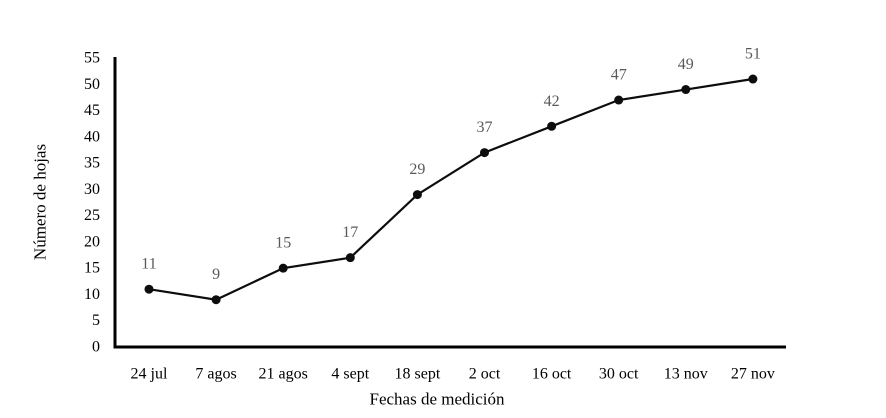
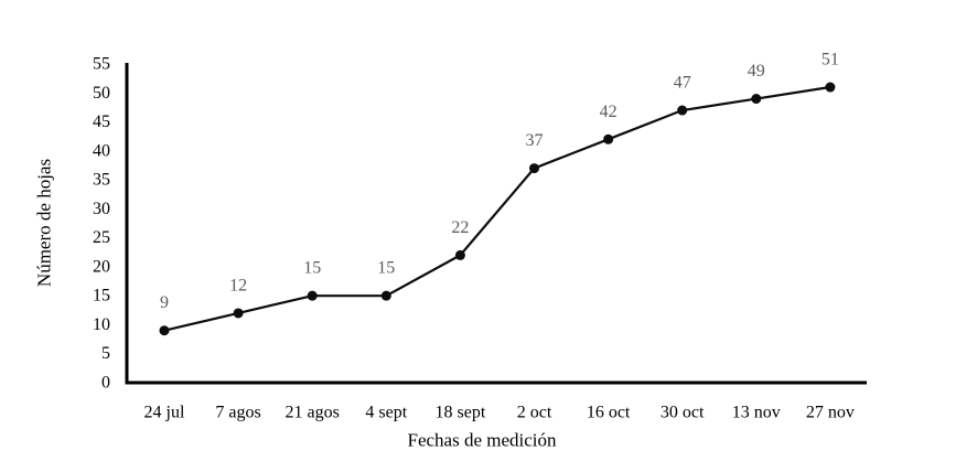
24 jul: 11 -> 9
7 agos: 9 -> 12
4 sept: 17 -> 15
18 sept: 29 -> 22
